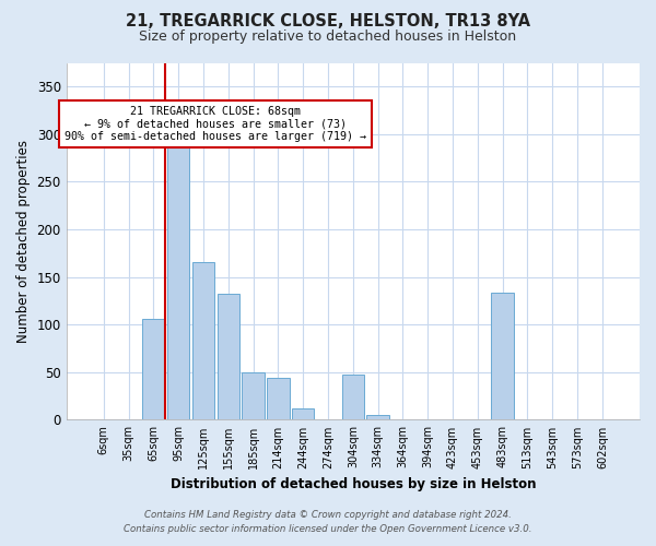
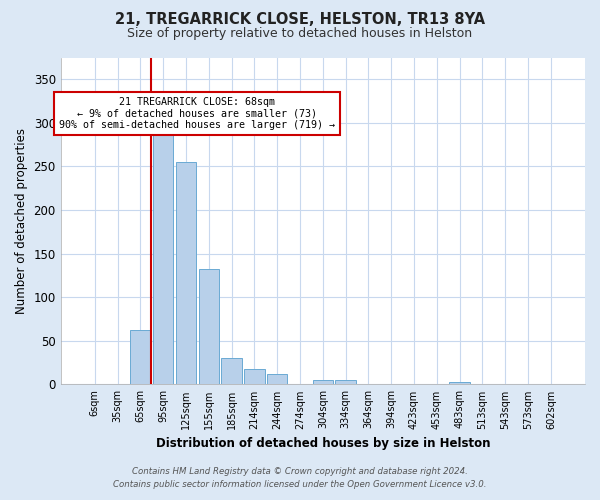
65sqm: 106 -> 62
125sqm: 166 -> 255
185sqm: 50 -> 30
214sqm: 44 -> 18
304sqm: 48 -> 5
483sqm: 134 -> 3
